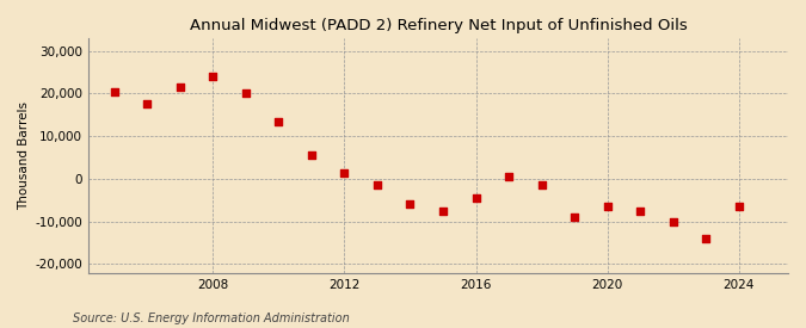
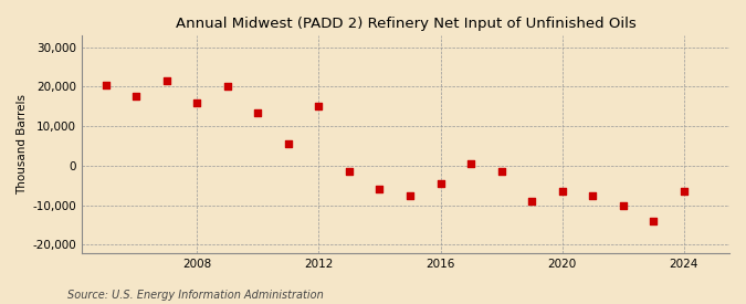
2008: 24,000 -> 16,000
2012: 1,500 -> 15,000
